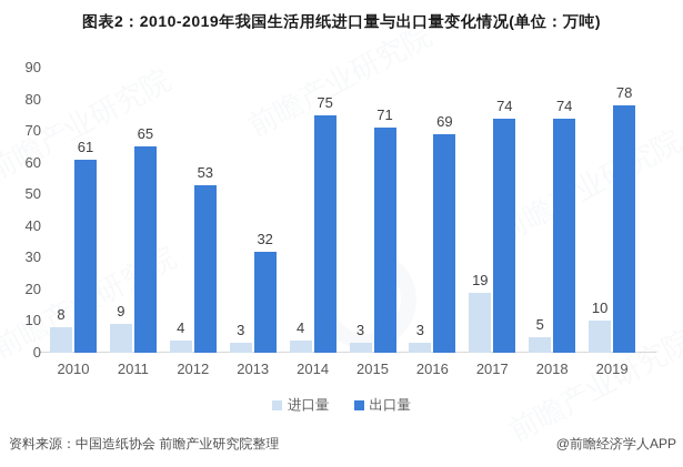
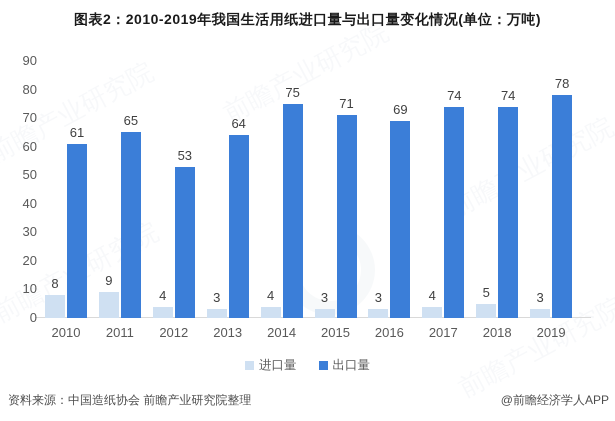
出口量/2013: 32 -> 64
进口量/2017: 19 -> 4
进口量/2019: 10 -> 3
